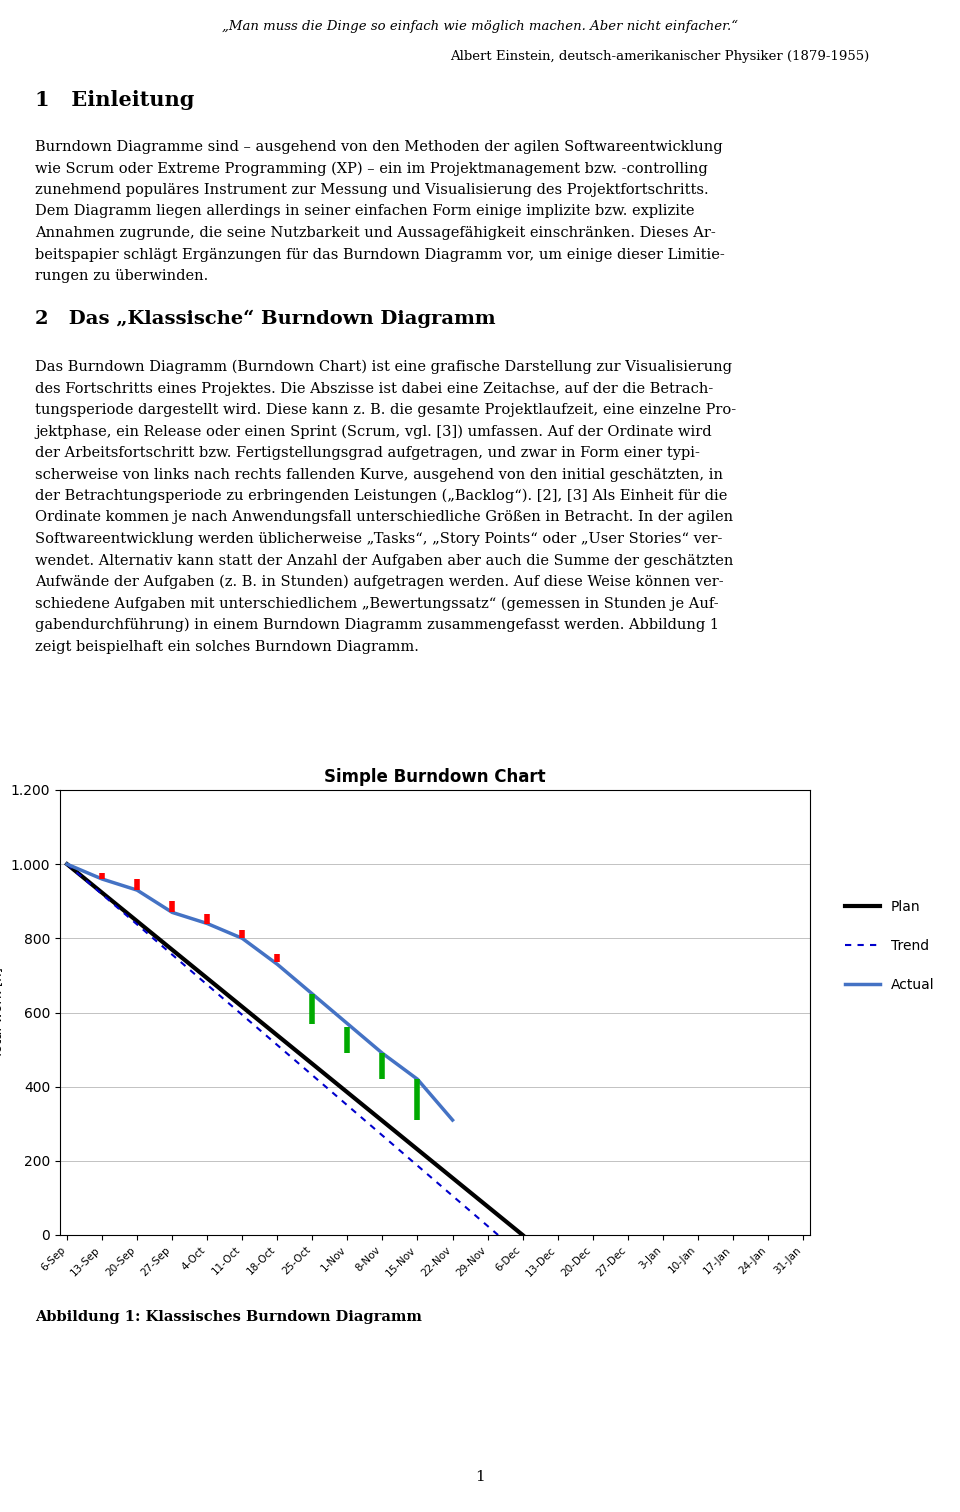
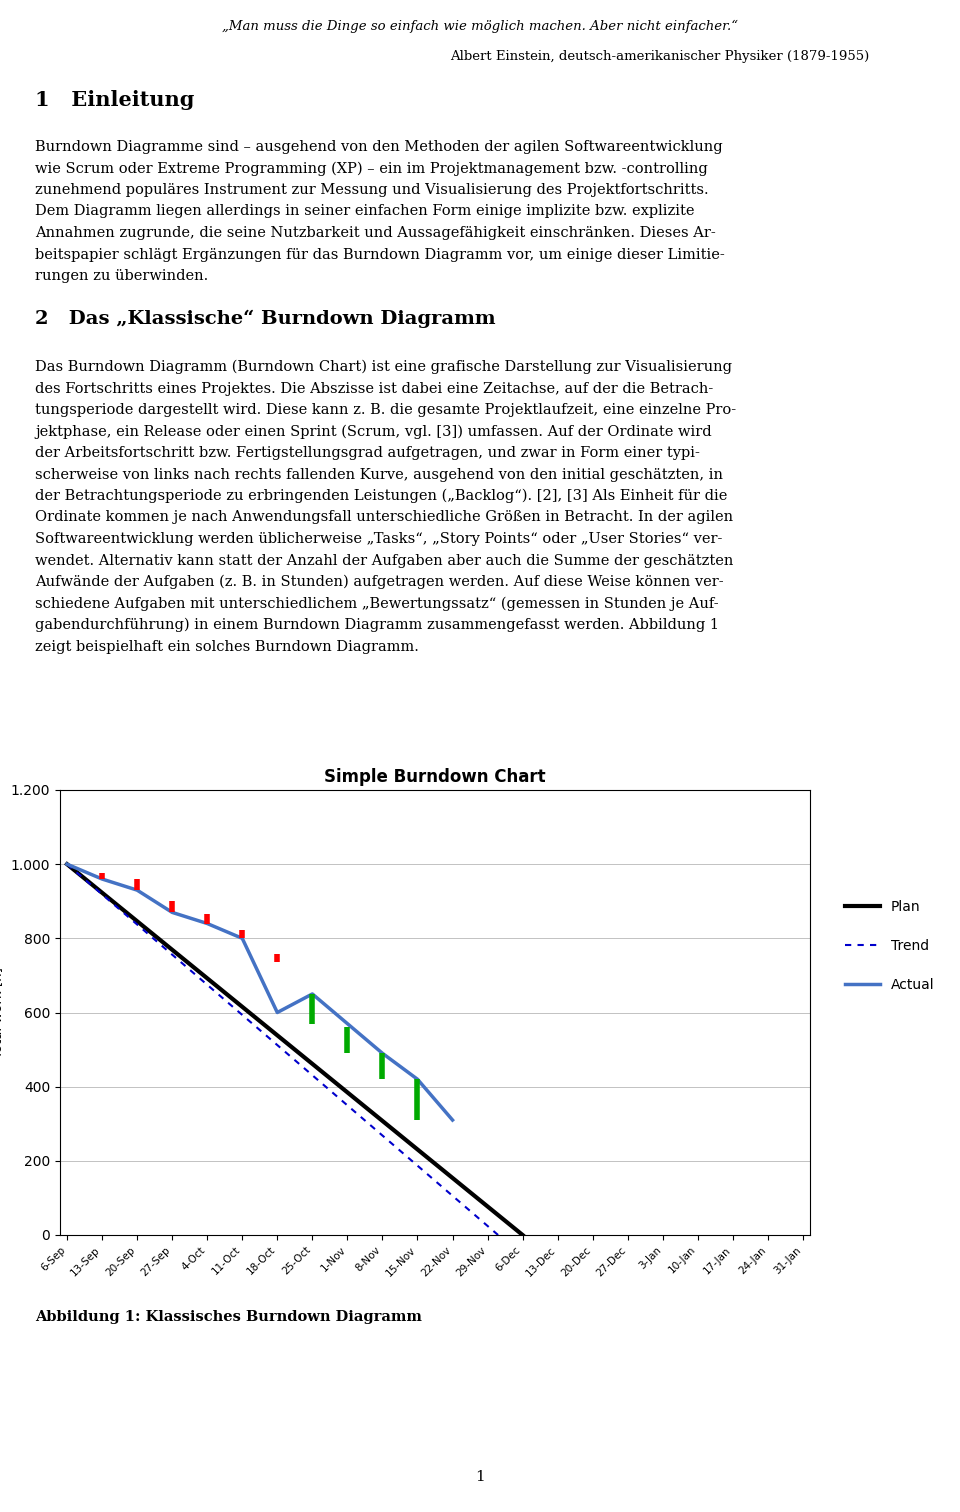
18-Oct: 730 -> 600
